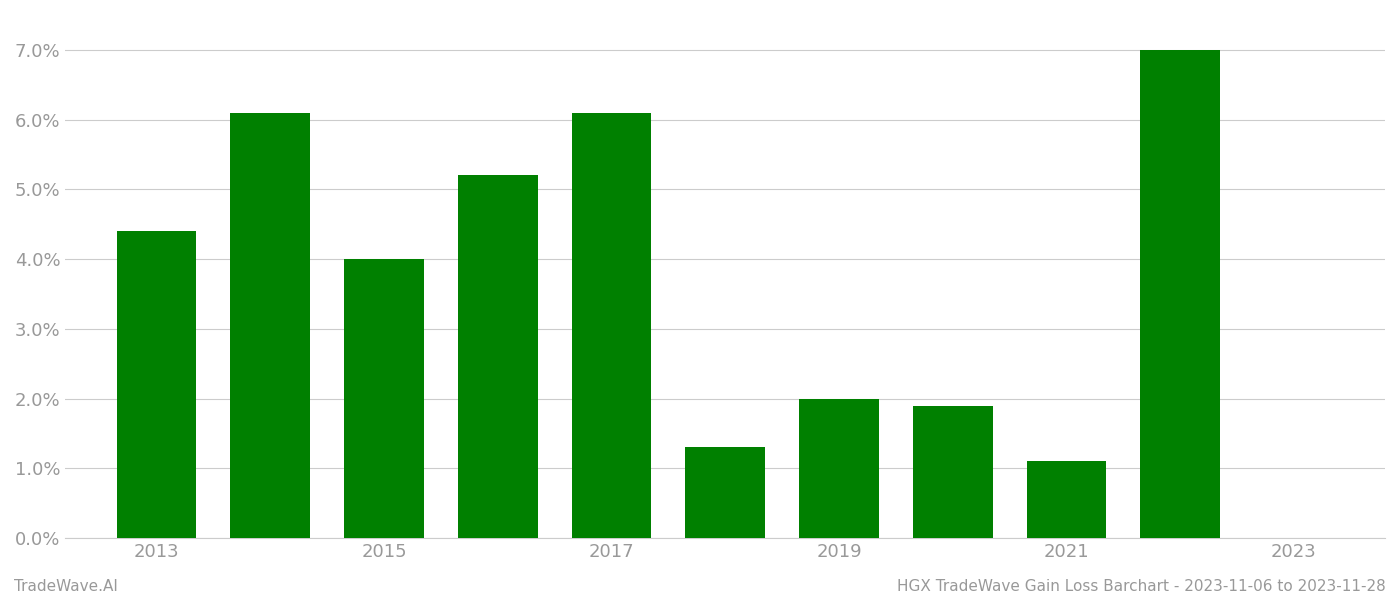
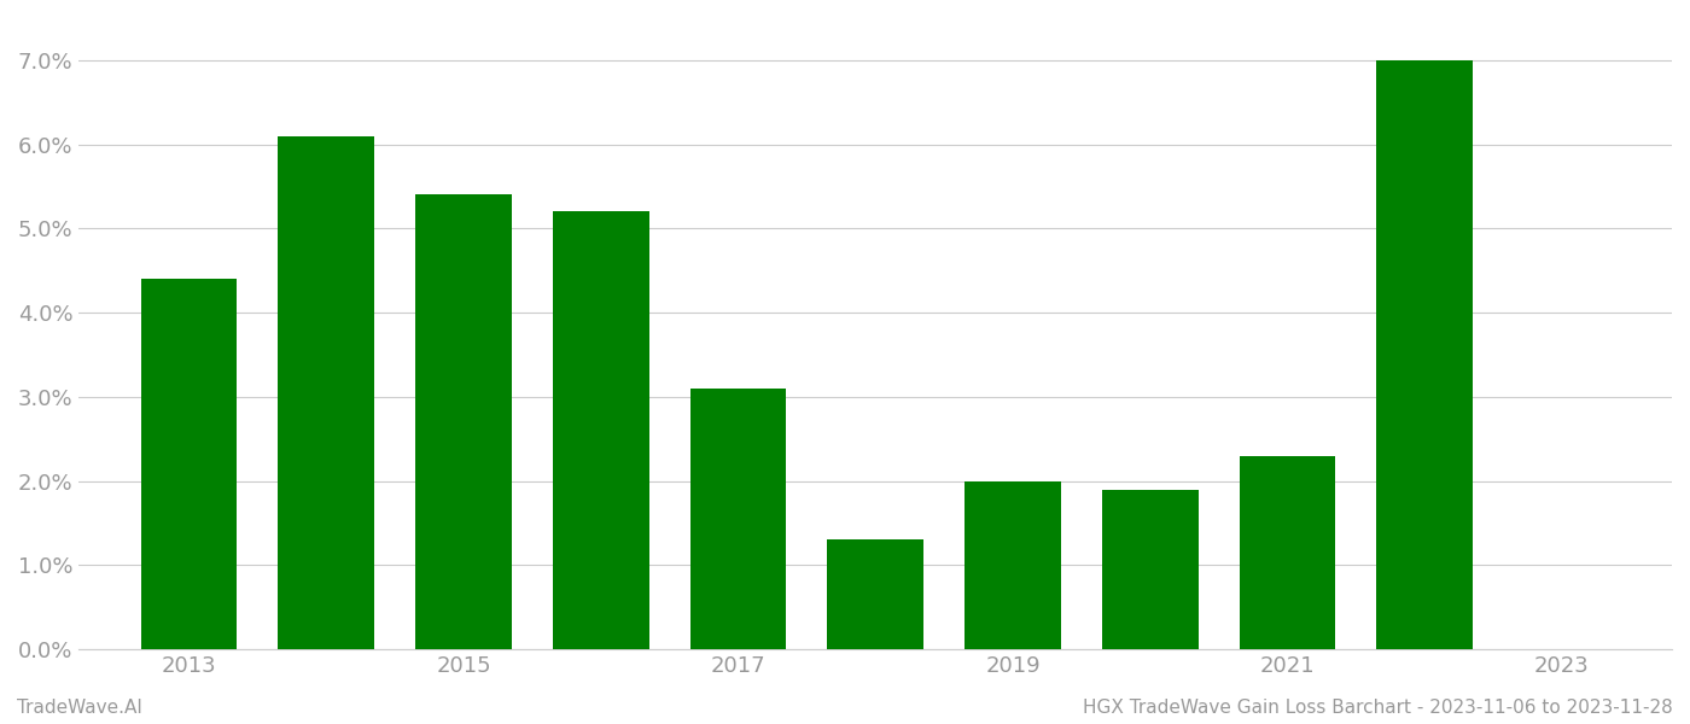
2015: 4.0% -> 5.4%
2017: 6.1% -> 3.1%
2021: 1.1% -> 2.3%
